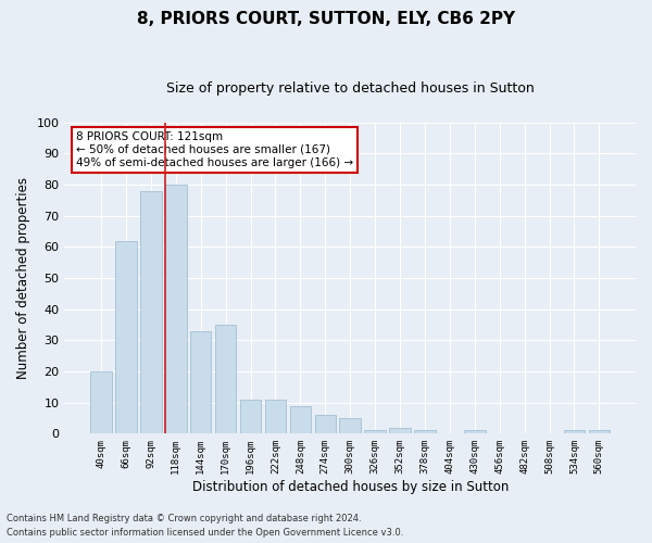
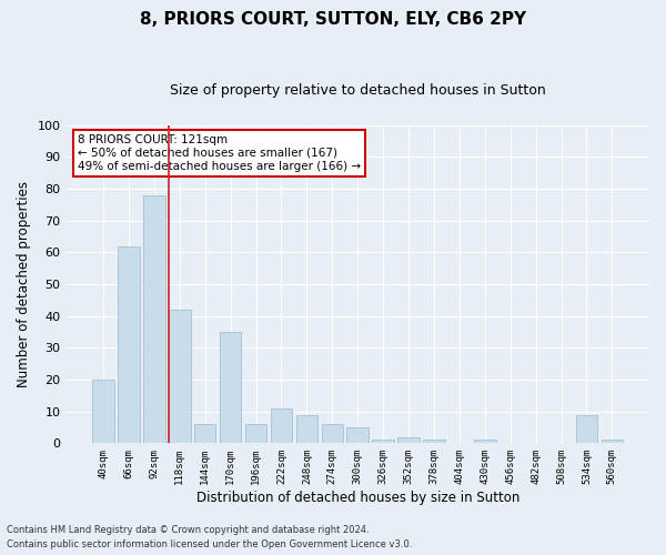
118sqm: 80 -> 42
144sqm: 33 -> 6
196sqm: 11 -> 6
534sqm: 1 -> 9
